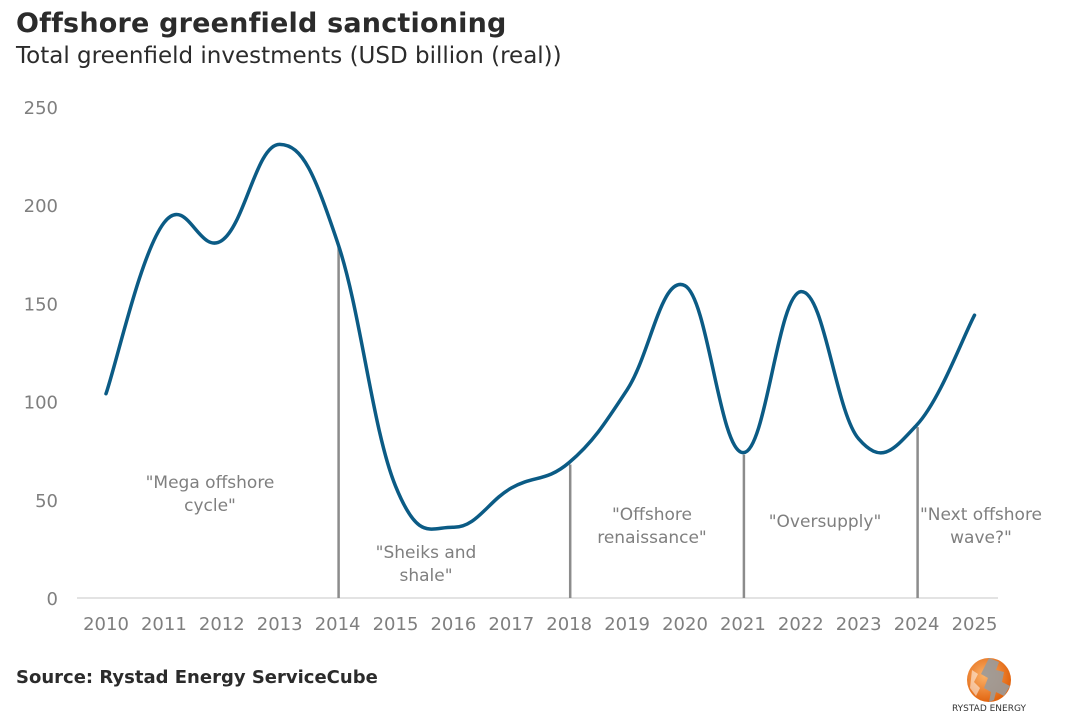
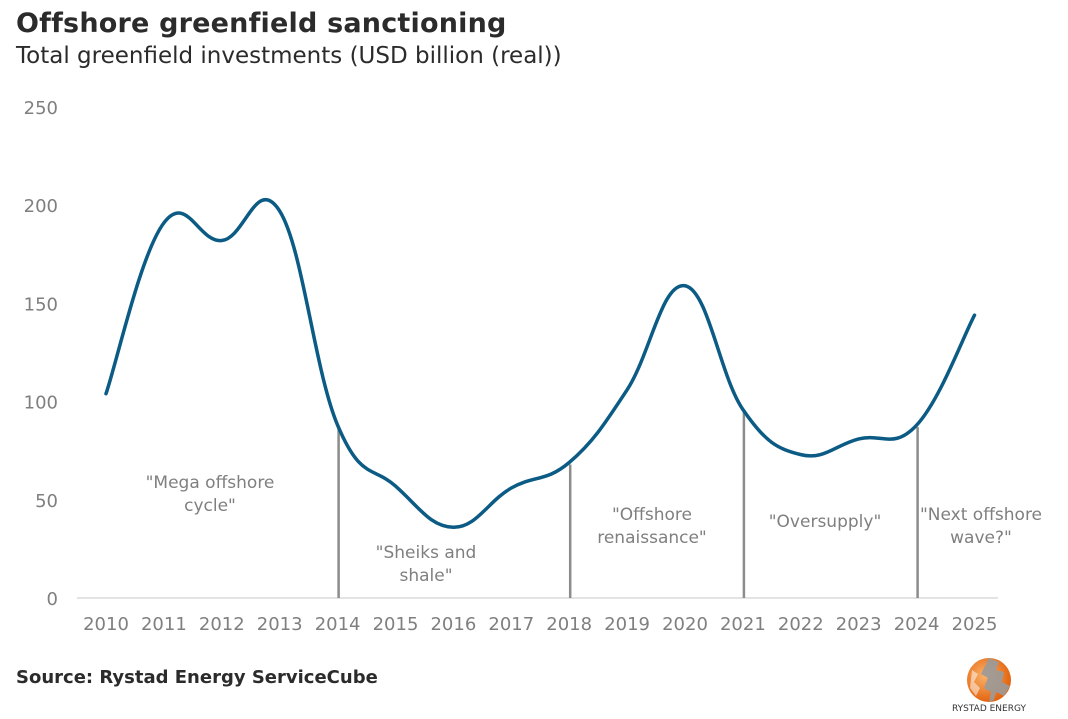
2013: 231 -> 197
2014: 181 -> 88
2021: 74 -> 96
2022: 156 -> 73
